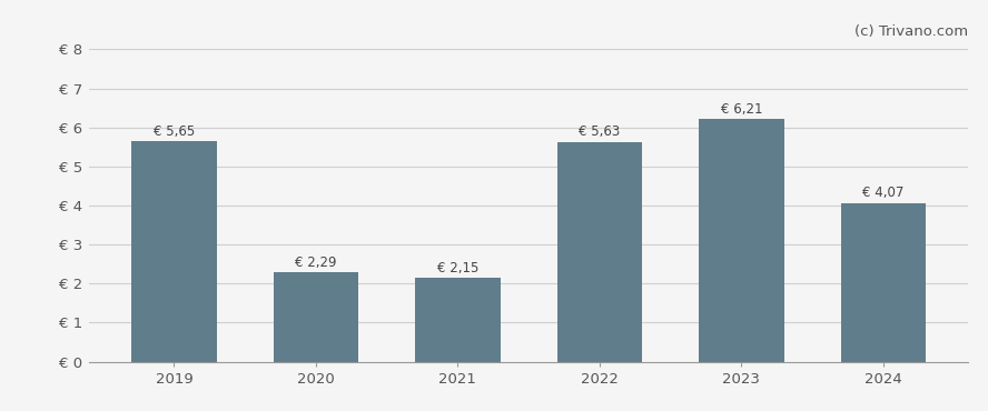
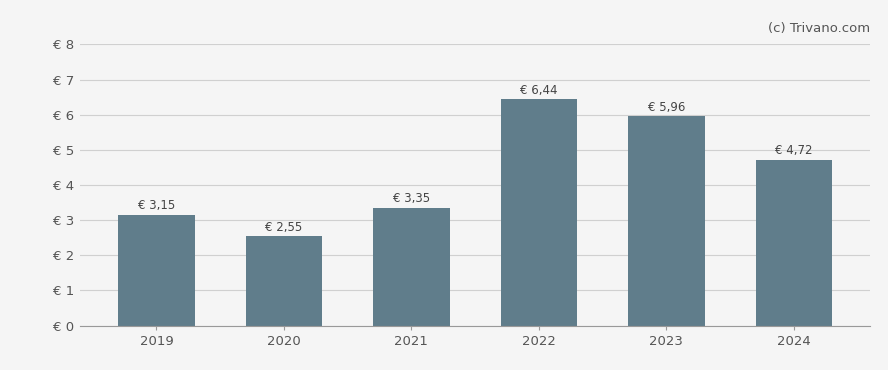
2019: 5,65 -> 3,15
2020: 2,29 -> 2,55
2021: 2,15 -> 3,35
2022: 5,63 -> 6,44
2023: 6,21 -> 5,96
2024: 4,07 -> 4,72
